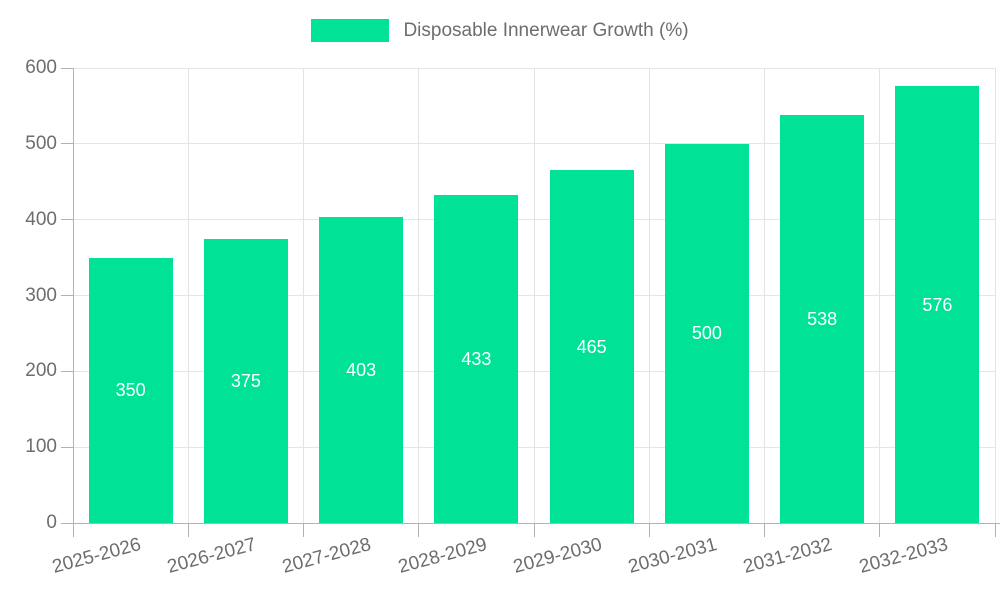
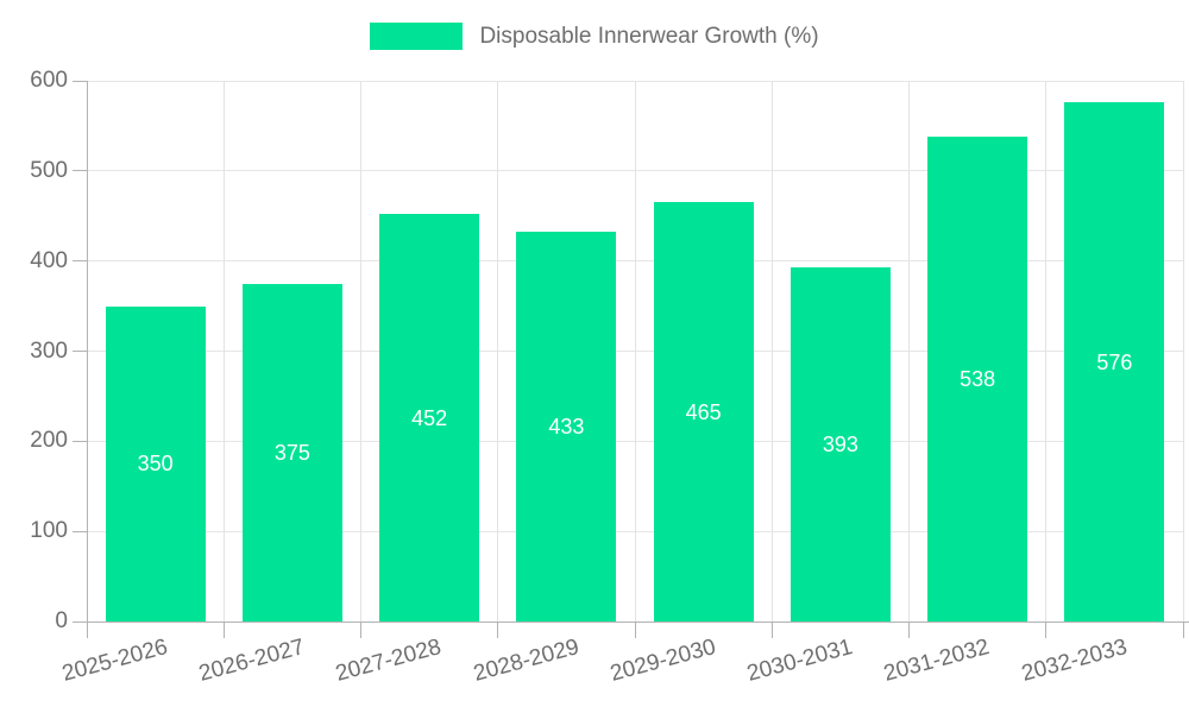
2027-2028: 403 -> 452
2030-2031: 500 -> 393
